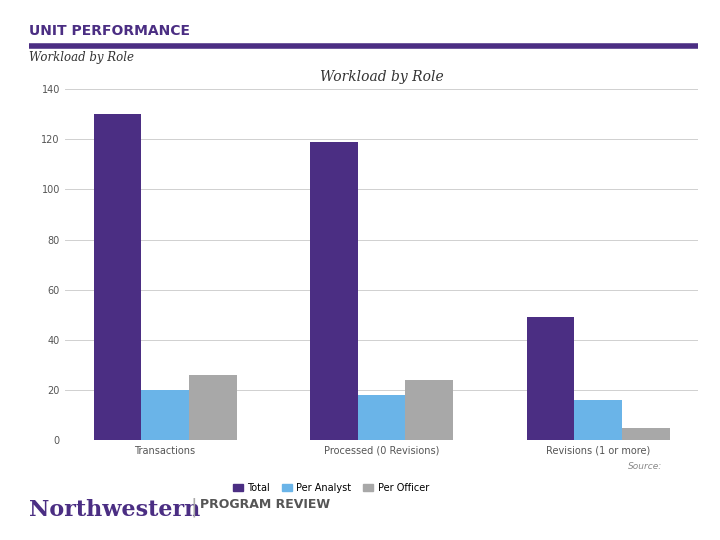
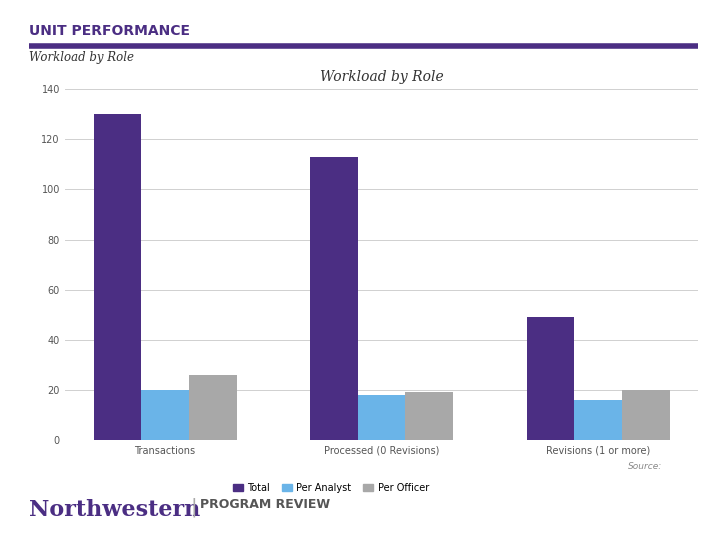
Total/Processed (0 Revisions): 119 -> 113
Per Officer/Processed (0 Revisions): 24 -> 19
Per Officer/Revisions (1 or more): 5 -> 20
